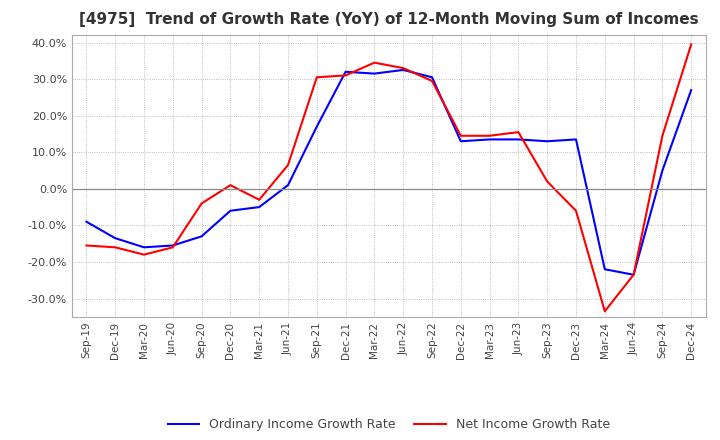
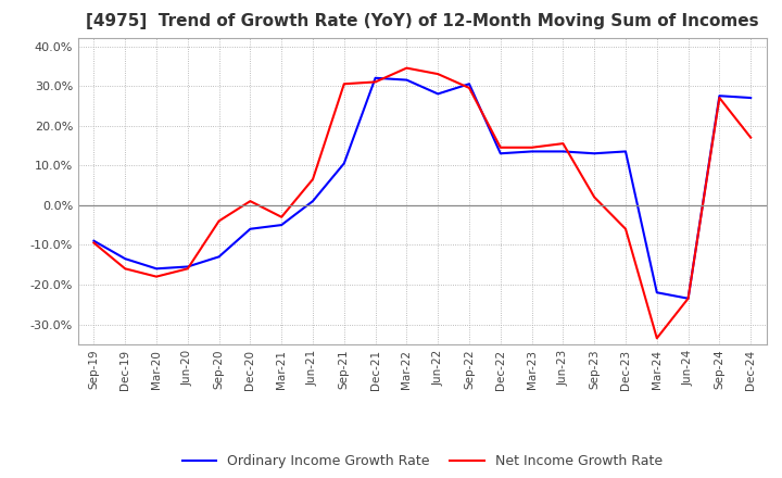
Net Income Growth Rate/Sep-19: -15.5% -> -9.5%
Ordinary Income Growth Rate/Sep-21: 17.0% -> 10.5%
Ordinary Income Growth Rate/Jun-22: 32.5% -> 28.0%
Ordinary Income Growth Rate/Sep-24: 5.0% -> 27.5%
Net Income Growth Rate/Sep-24: 14.5% -> 27.0%
Net Income Growth Rate/Dec-24: 39.5% -> 17.0%
